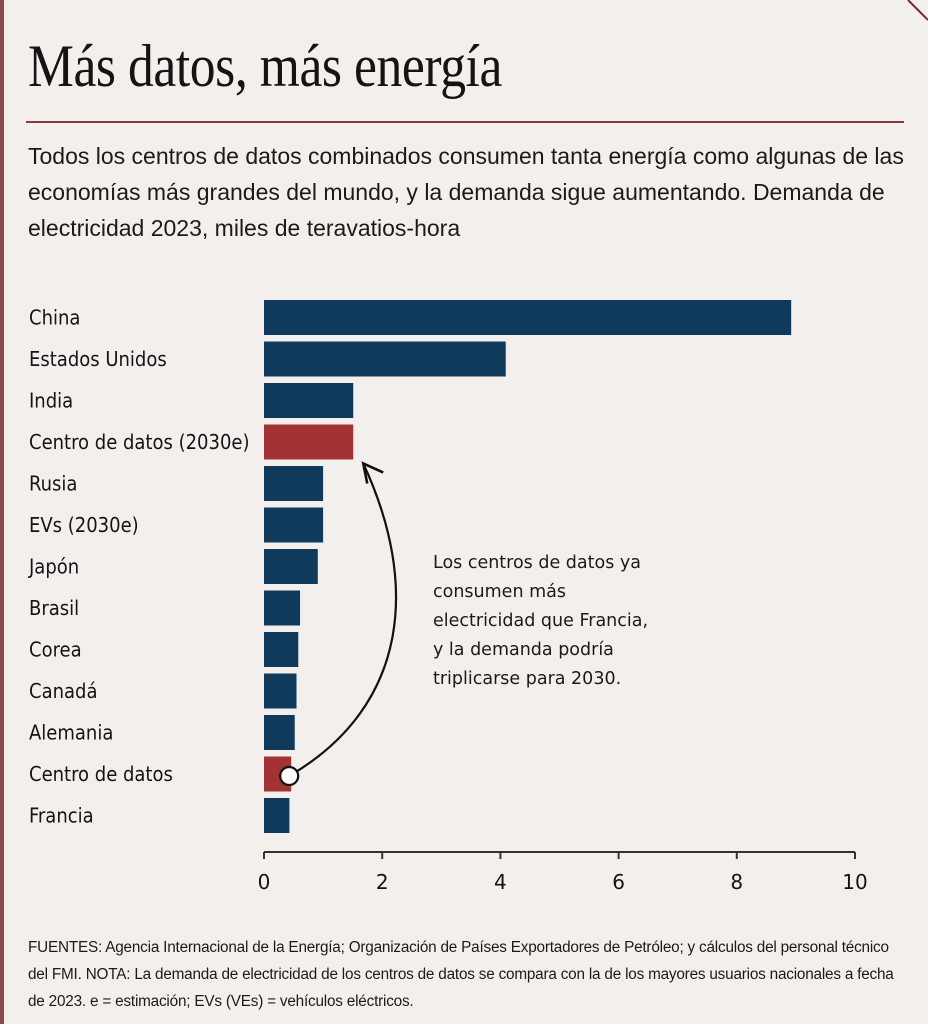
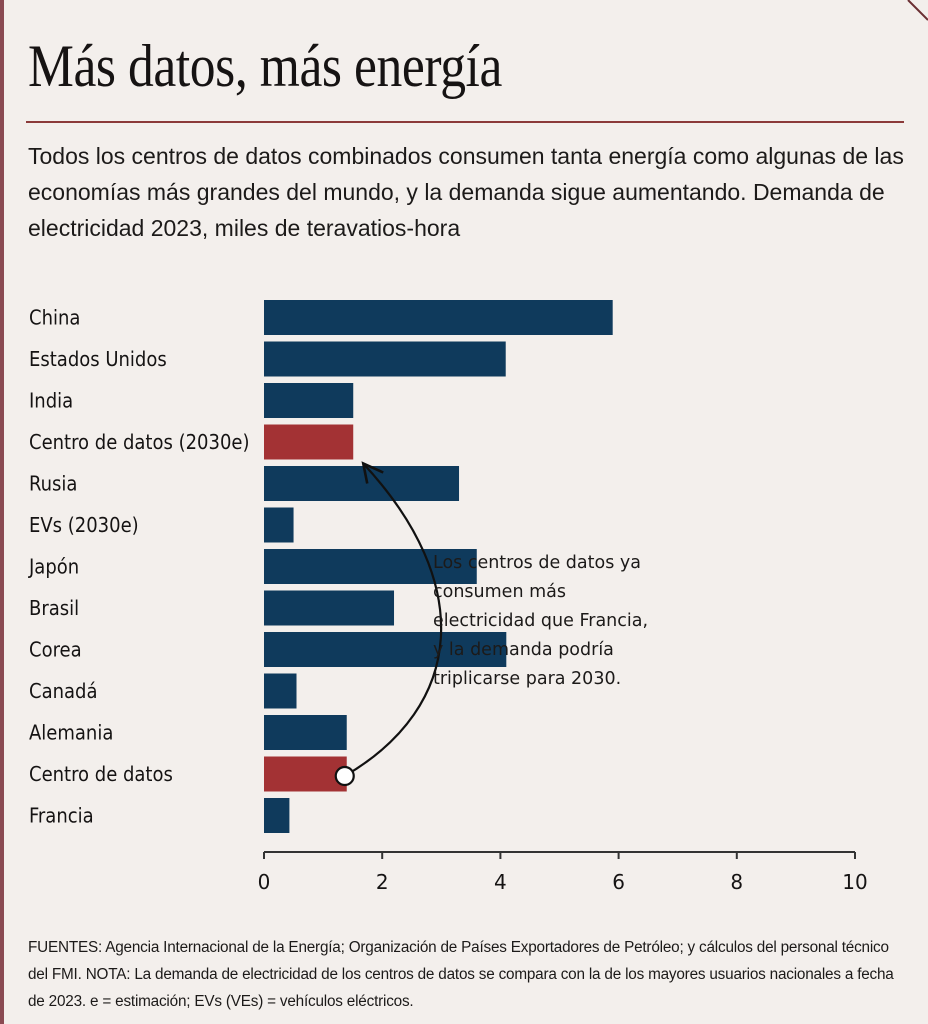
China: 8.9 -> 5.9
Rusia: 1.0 -> 3.3
EVs (2030e): 1.0 -> 0.5
Japón: 0.9 -> 3.6
Brasil: 0.6 -> 2.2
Corea: 0.6 -> 4.1
Alemania: 0.5 -> 1.4
Centro de datos: 0.5 -> 1.4
